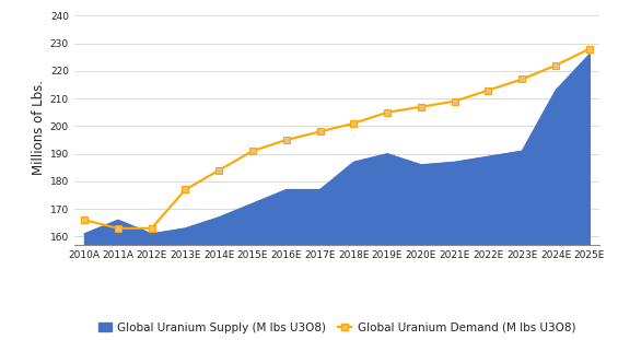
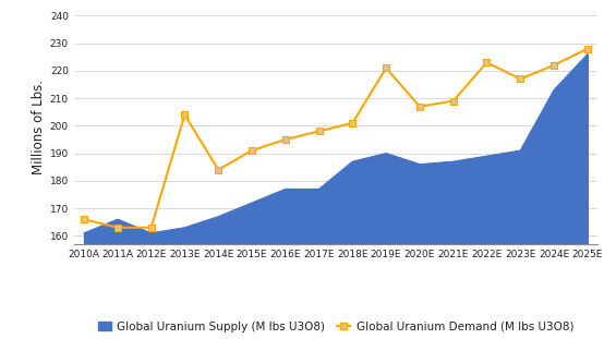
Global Uranium Demand (M lbs U3O8)/2013E: 177 -> 204
Global Uranium Demand (M lbs U3O8)/2019E: 205 -> 221
Global Uranium Demand (M lbs U3O8)/2022E: 213 -> 223
